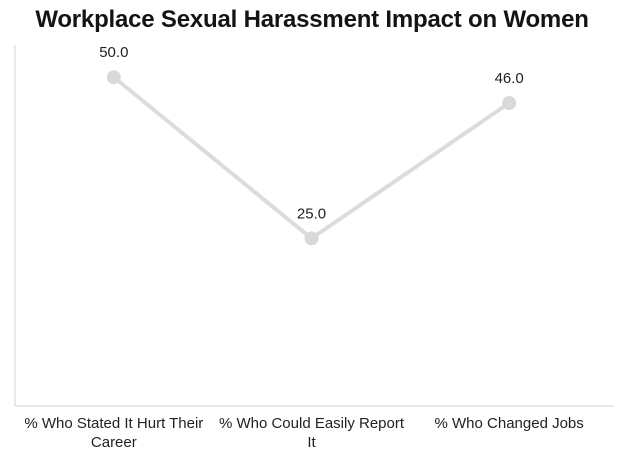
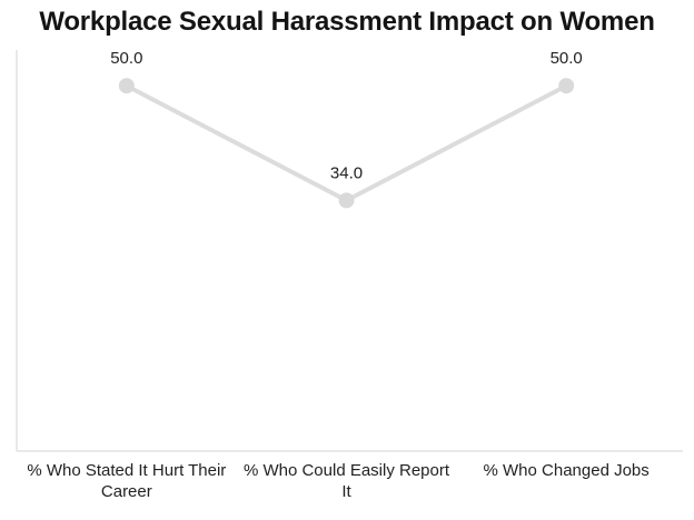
% Who Could Easily Report It: 25.0 -> 34.0
% Who Changed Jobs: 46.0 -> 50.0
